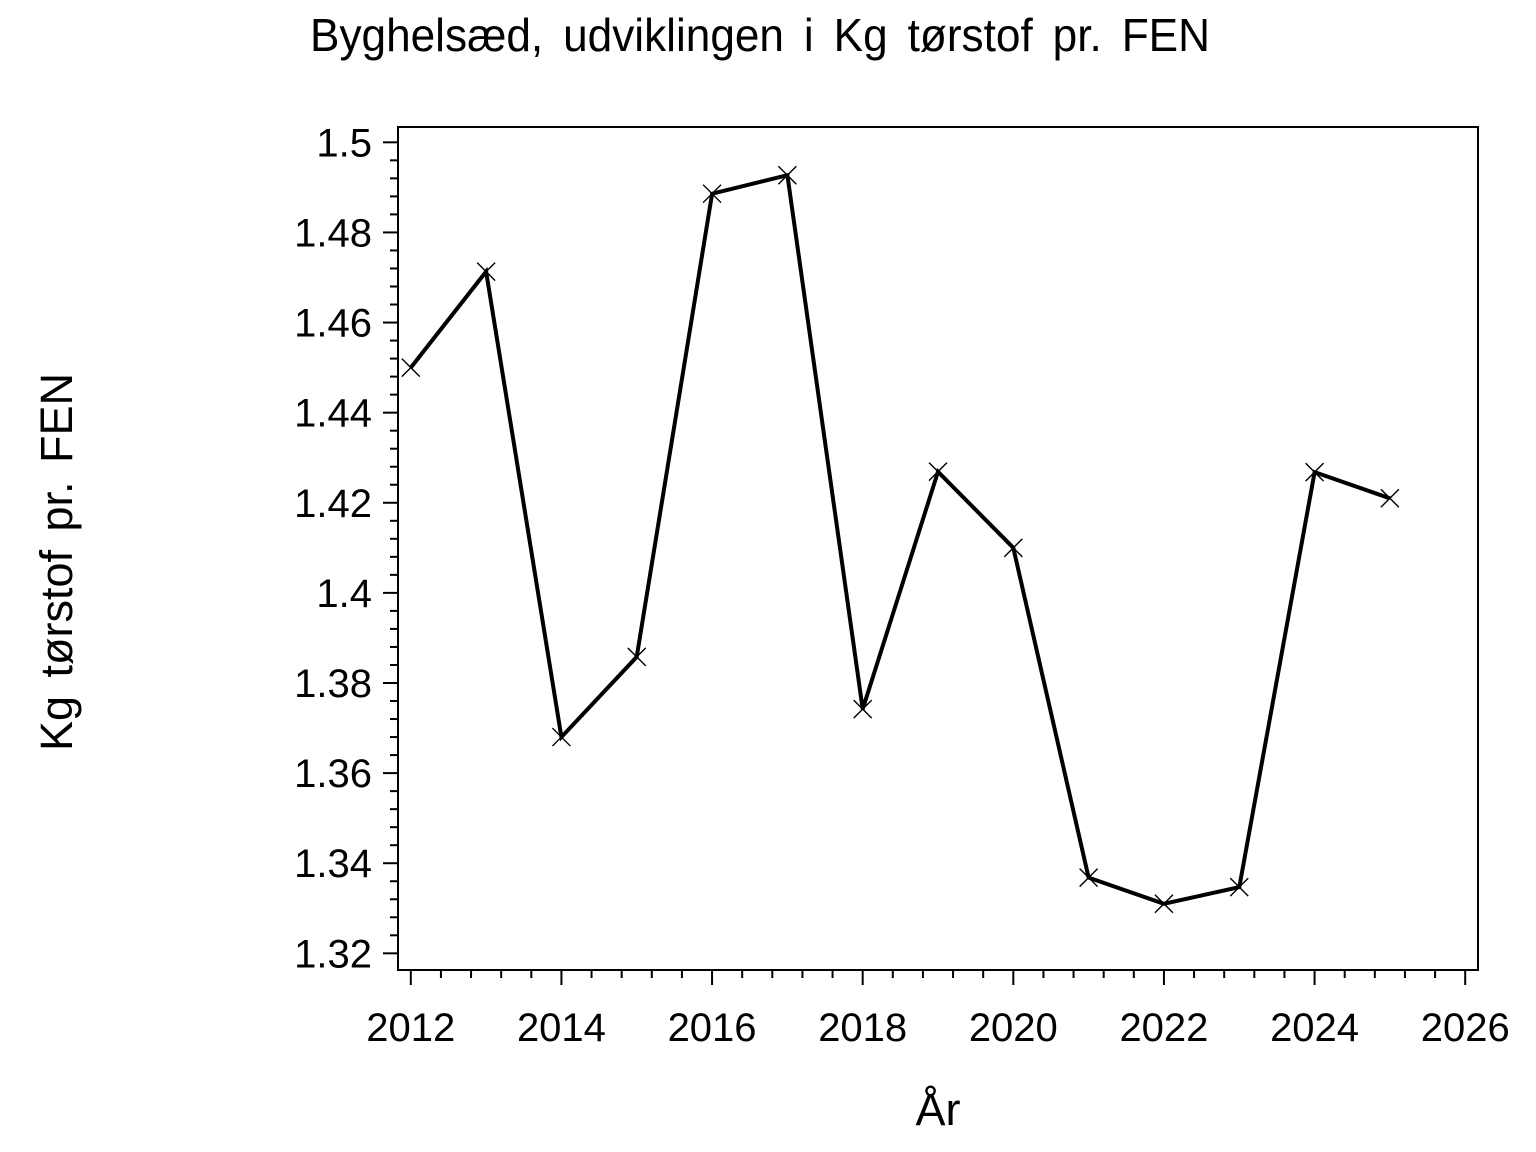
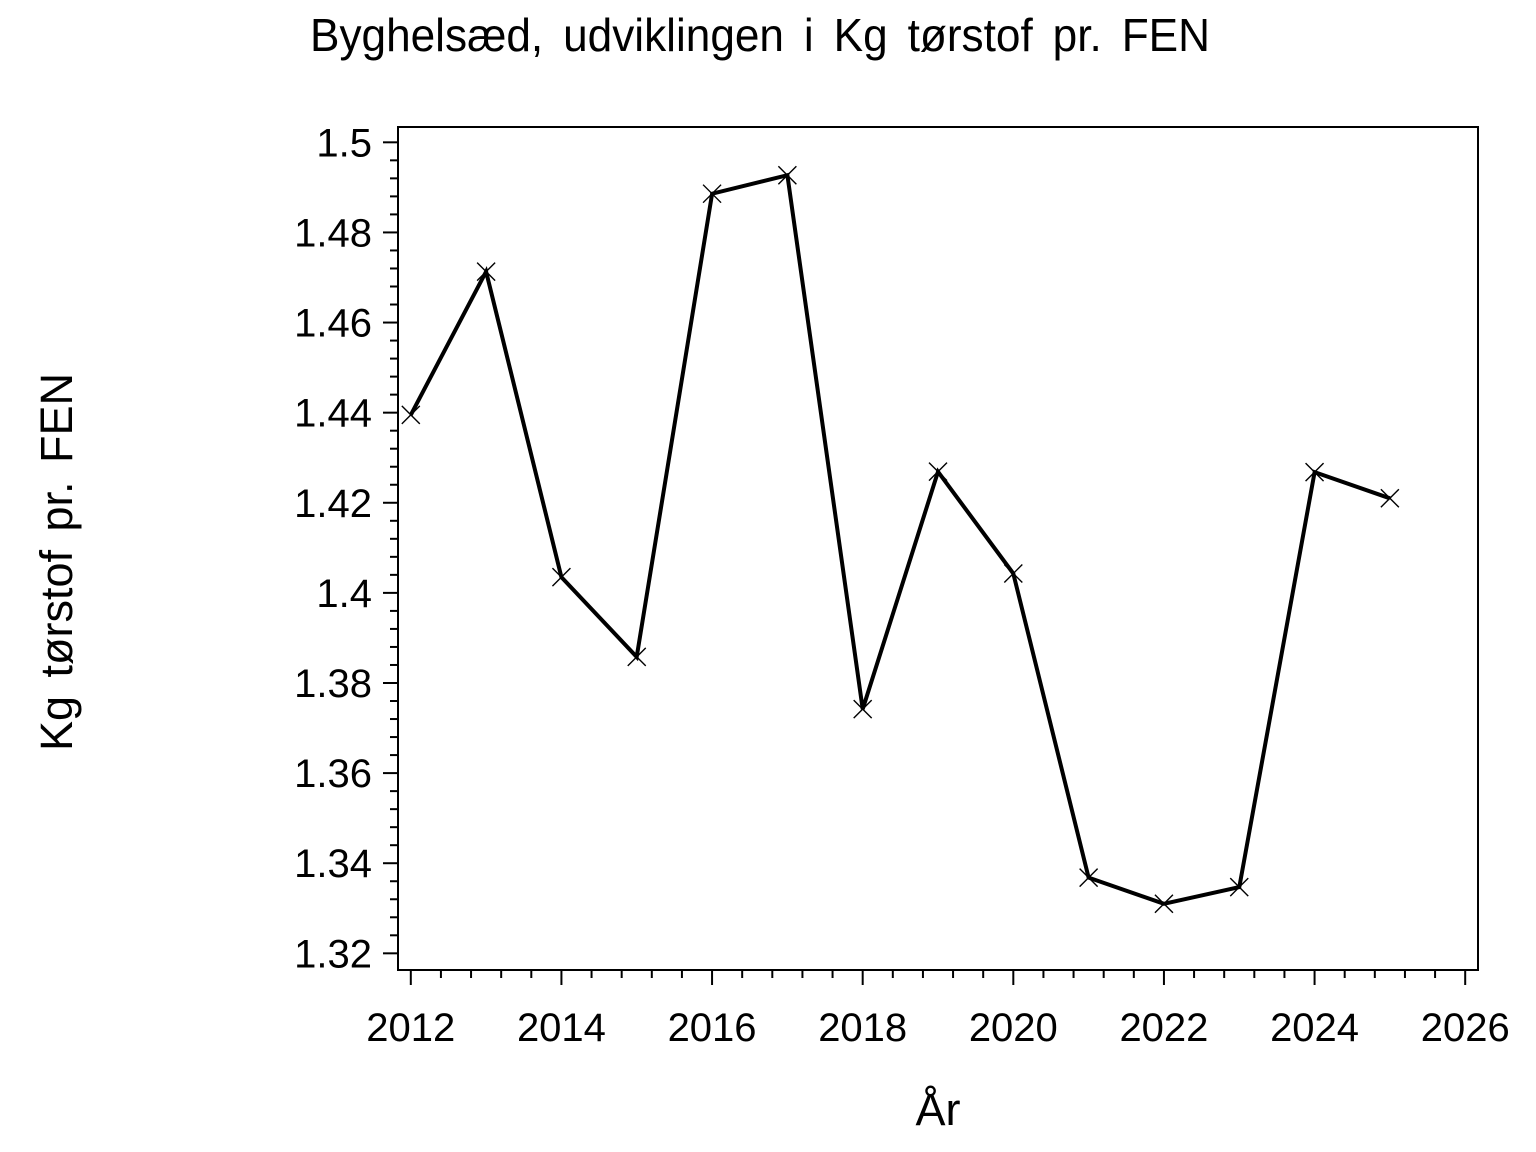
2012: 1.450 -> 1.440
2014: 1.368 -> 1.403
2020: 1.410 -> 1.404
